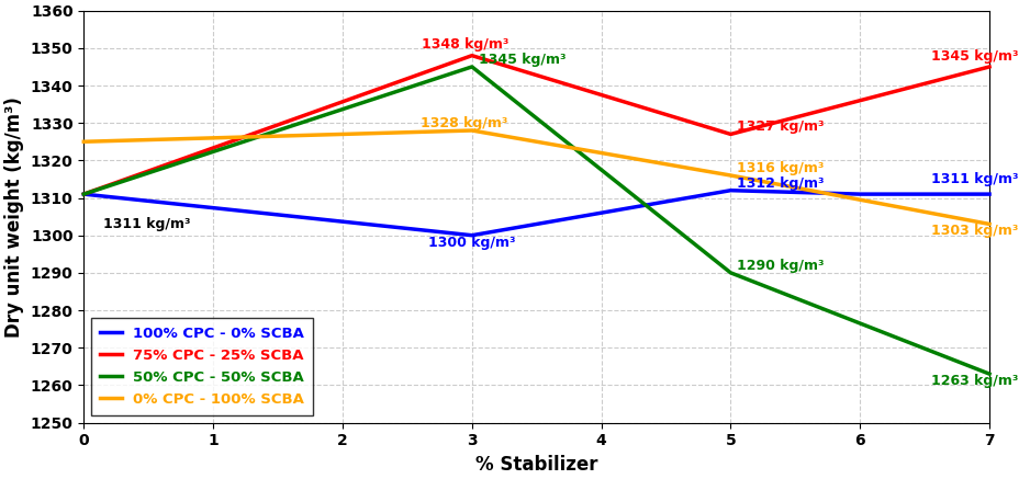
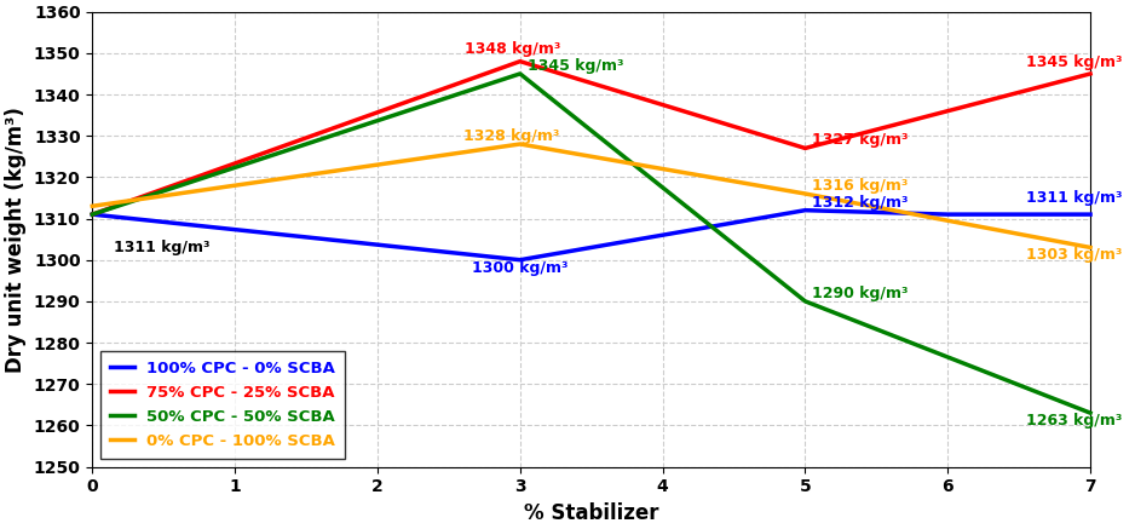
0% CPC - 100% SCBA/0: 1325 -> 1313
